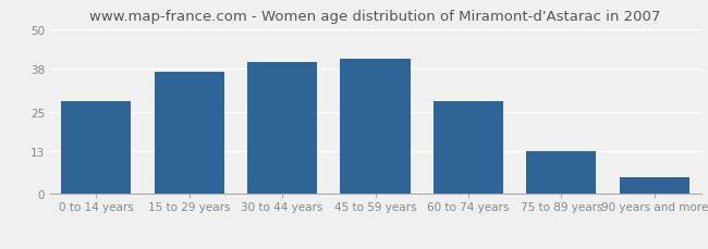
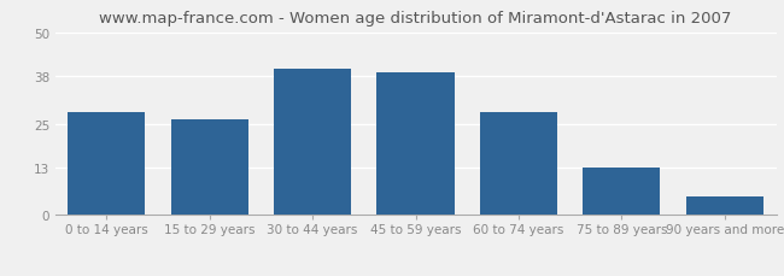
15 to 29 years: 37 -> 26
45 to 59 years: 41 -> 39
